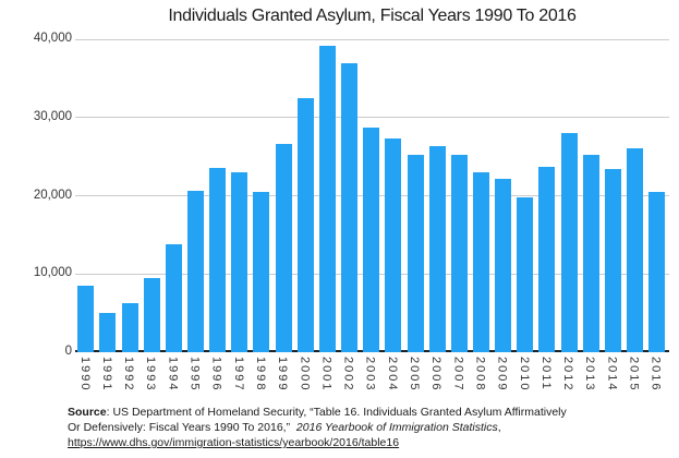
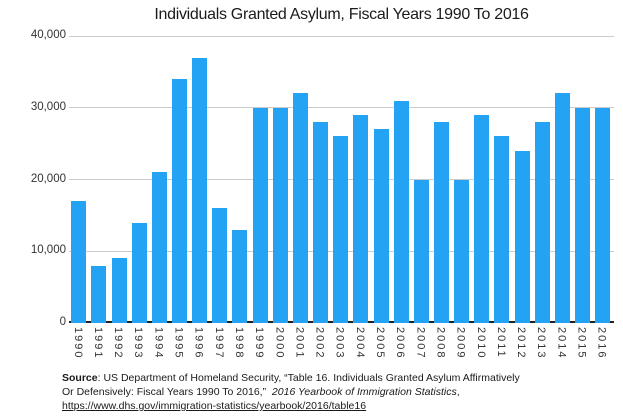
1990: 8000 -> 17000
1991: 5000 -> 8000
1992: 6000 -> 9000
1993: 10000 -> 14000
1994: 14000 -> 21000
1995: 21000 -> 34000
1996: 24000 -> 37000
1997: 23000 -> 16000
1998: 20000 -> 13000
1999: 27000 -> 30000
2000: 32000 -> 30000
2001: 39000 -> 32000
2002: 37000 -> 28000
2003: 29000 -> 26000
2004: 27000 -> 29000
2005: 25000 -> 27000
2006: 26000 -> 31000
2007: 25000 -> 20000
2008: 23000 -> 28000
2009: 22000 -> 20000
2010: 20000 -> 29000
2011: 24000 -> 26000
2012: 28000 -> 24000
2013: 25000 -> 28000
2014: 23000 -> 32000
2015: 26000 -> 30000
2016: 20000 -> 30000
